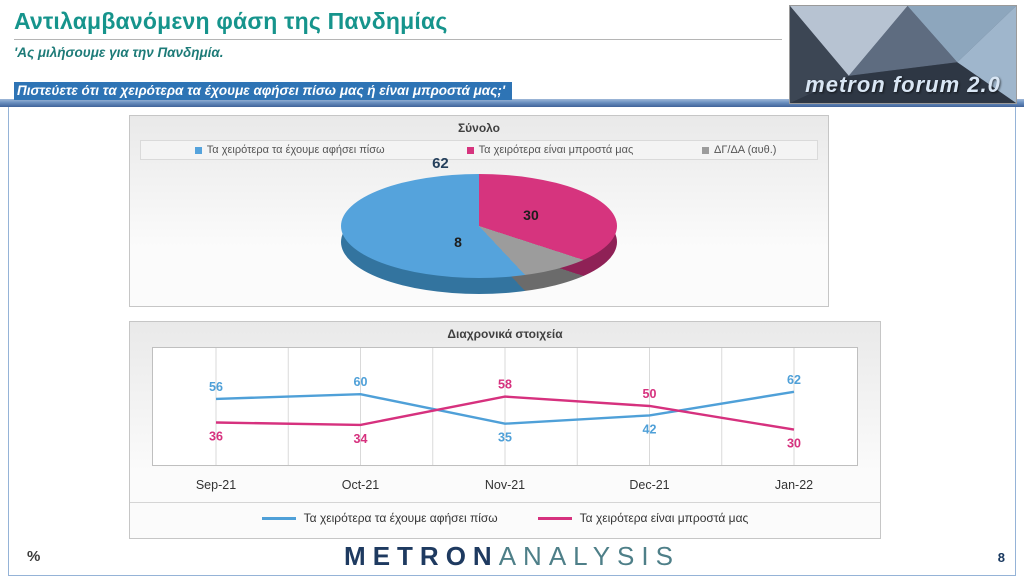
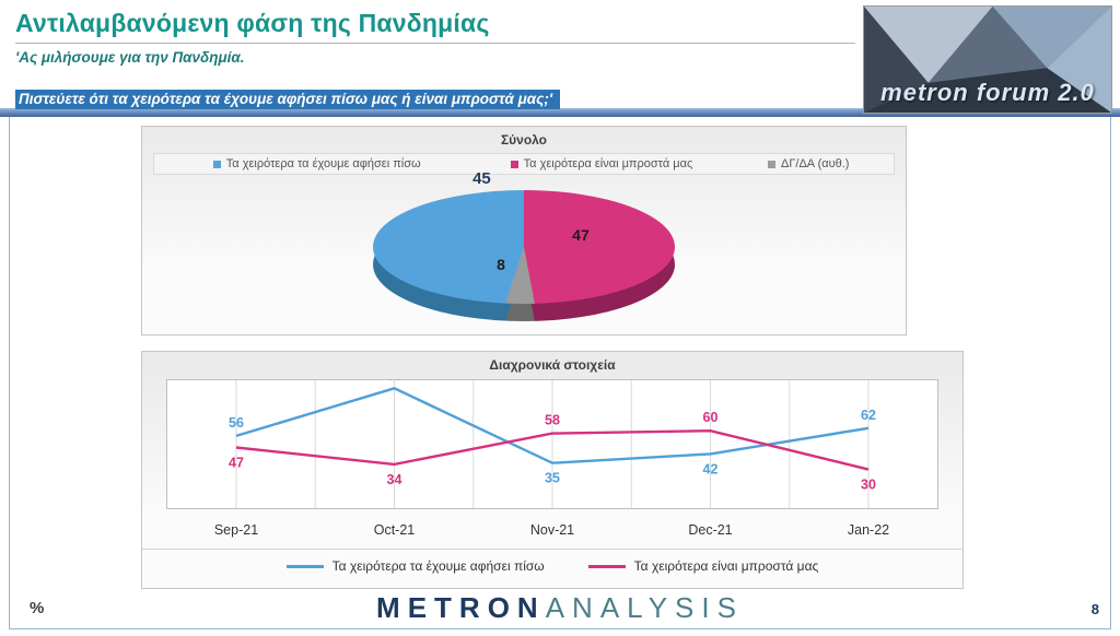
Σύνολο/Τα χειρότερα τα έχουμε αφήσει πίσω: 62 -> 45
Σύνολο/Τα χειρότερα είναι μπροστά μας: 30 -> 47
Διαχρονικά στοιχεία/Τα χειρότερα είναι μπροστά μας/Sep-21: 36 -> 47
Διαχρονικά στοιχεία/Τα χειρότερα τα έχουμε αφήσει πίσω/Oct-21: 60 -> 93
Διαχρονικά στοιχεία/Τα χειρότερα είναι μπροστά μας/Dec-21: 50 -> 60
